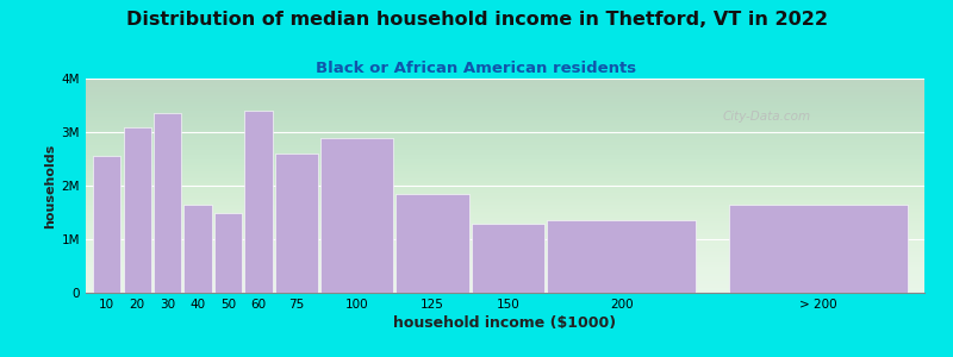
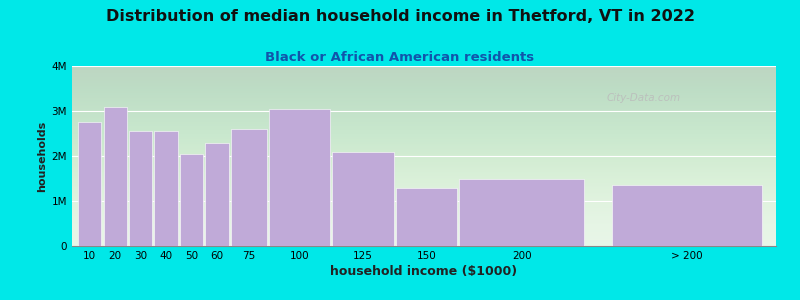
10: 2.55M -> 2.75M
30: 3.35M -> 2.55M
40: 1.65M -> 2.55M
50: 1.50M -> 2.05M
60: 3.40M -> 2.30M
100: 2.90M -> 3.05M
125: 1.85M -> 2.10M
200: 1.35M -> 1.50M
> 200: 1.65M -> 1.35M
